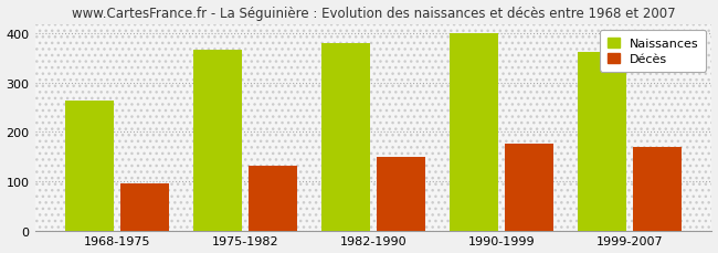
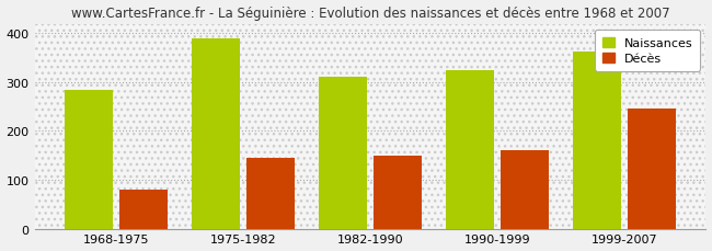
Naissances/1968-1975: 265 -> 285
Décès/1968-1975: 96 -> 80
Naissances/1975-1982: 368 -> 390
Décès/1975-1982: 132 -> 145
Naissances/1982-1990: 380 -> 310
Naissances/1990-1999: 400 -> 325
Décès/1990-1999: 177 -> 160
Décès/1999-2007: 170 -> 245
